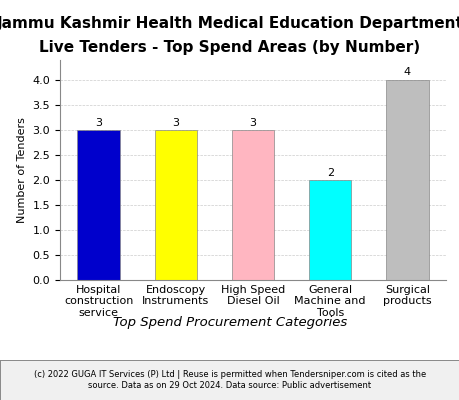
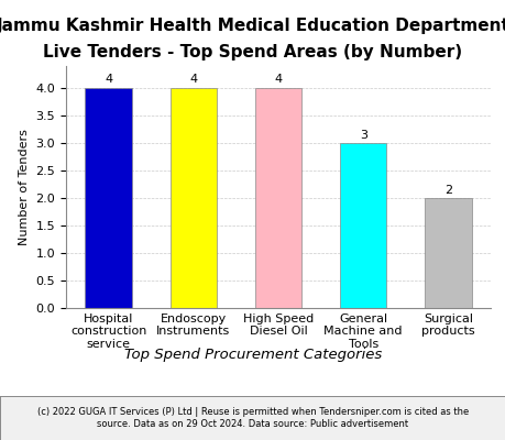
Hospital construction service: 3 -> 4
Endoscopy Instruments: 3 -> 4
High Speed Diesel Oil: 3 -> 4
General Machine and Tools: 2 -> 3
Surgical products: 4 -> 2
